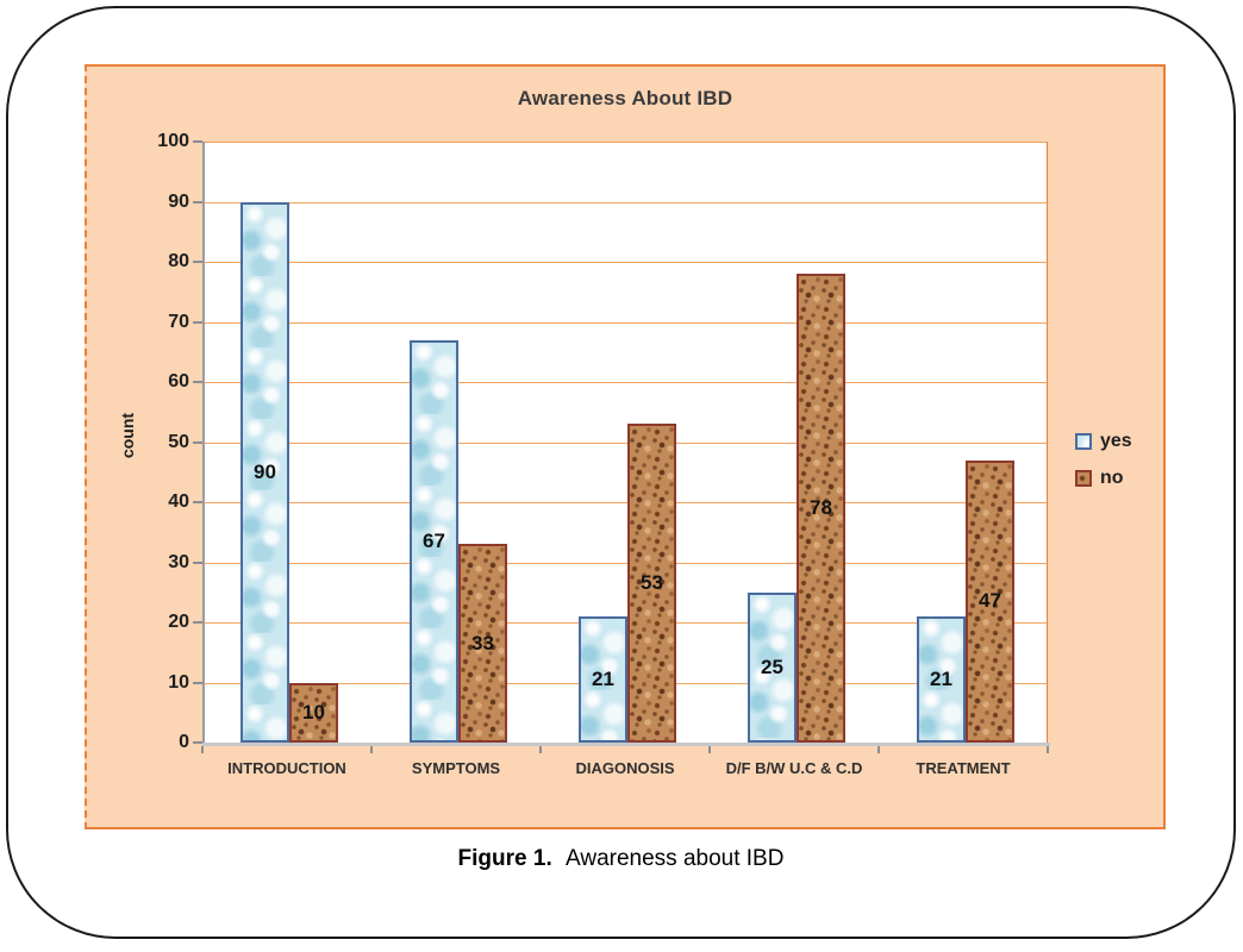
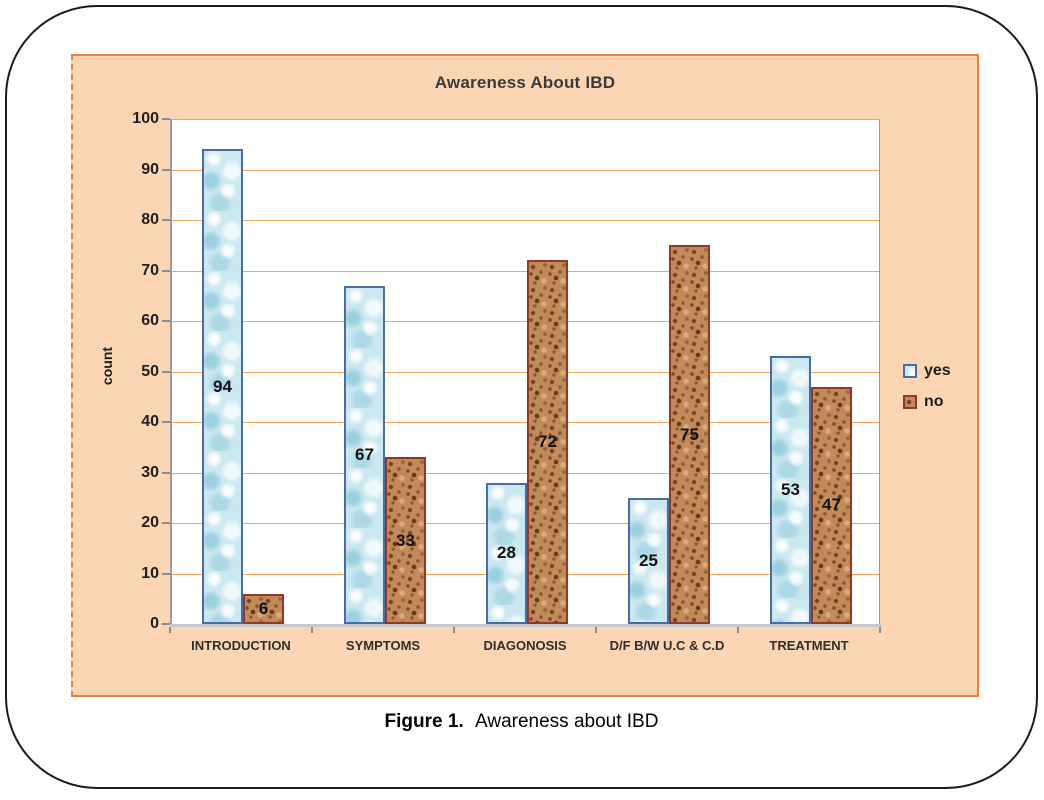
yes/INTRODUCTION: 90 -> 94
no/INTRODUCTION: 10 -> 6
yes/DIAGONOSIS: 21 -> 28
no/DIAGONOSIS: 53 -> 72
no/D/F B/W U.C & C.D: 78 -> 75
yes/TREATMENT: 21 -> 53
